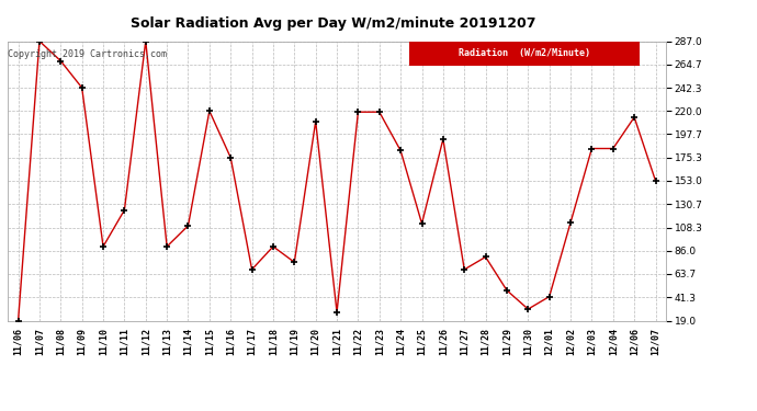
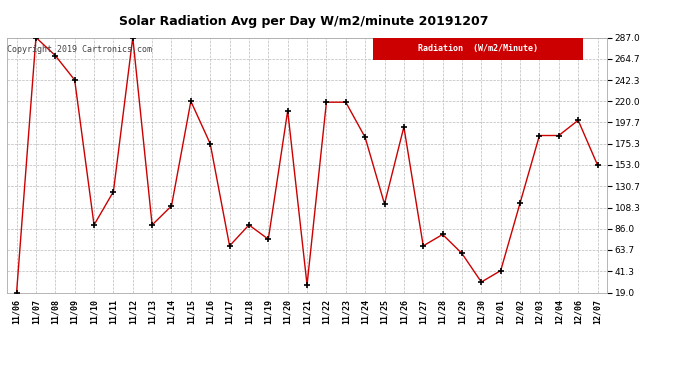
11/29: 48 -> 60
12/06: 214 -> 200
